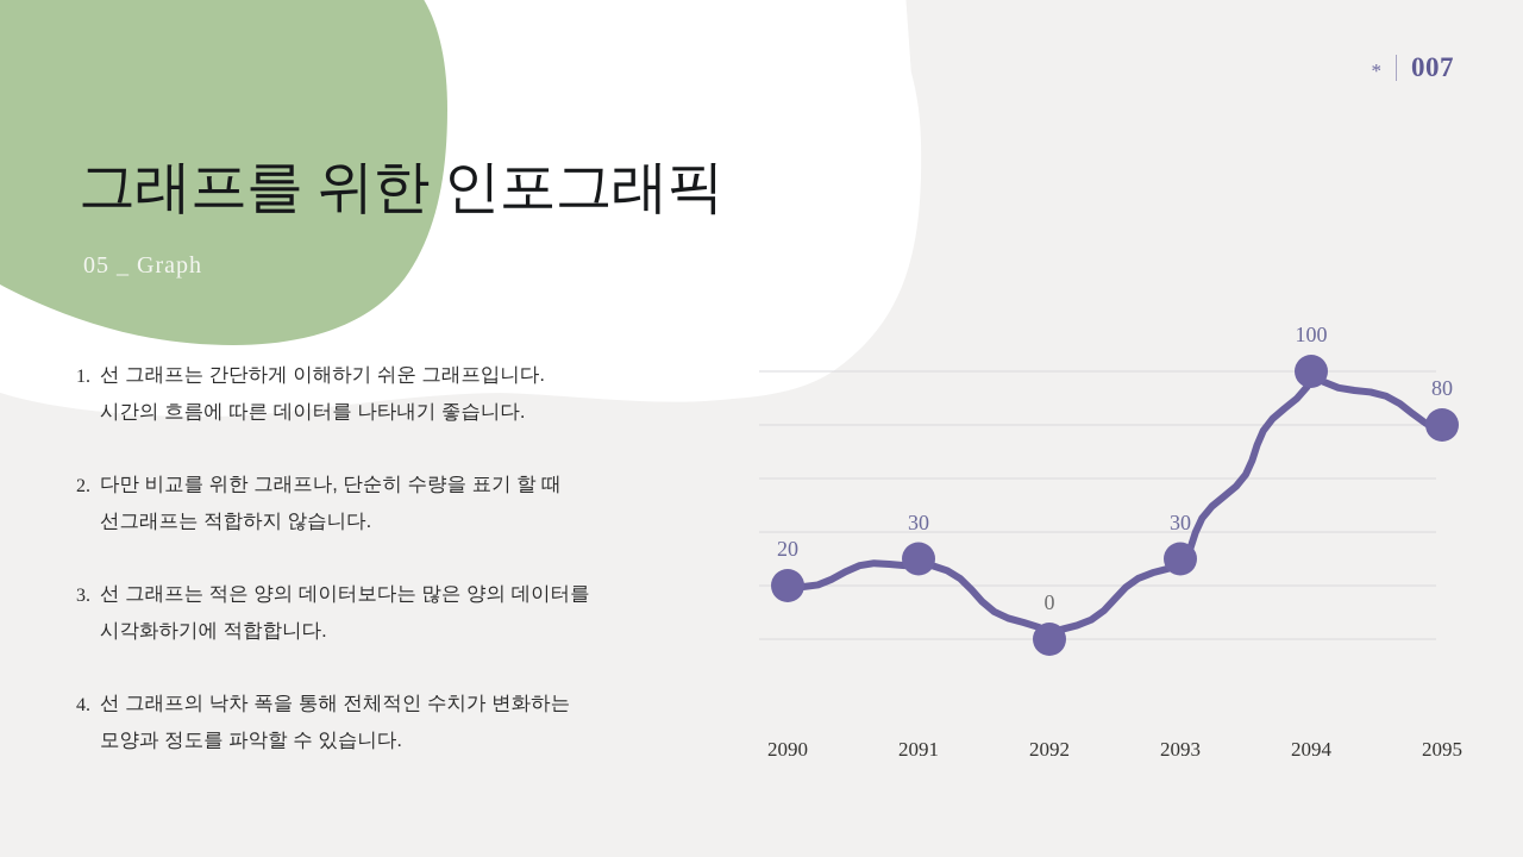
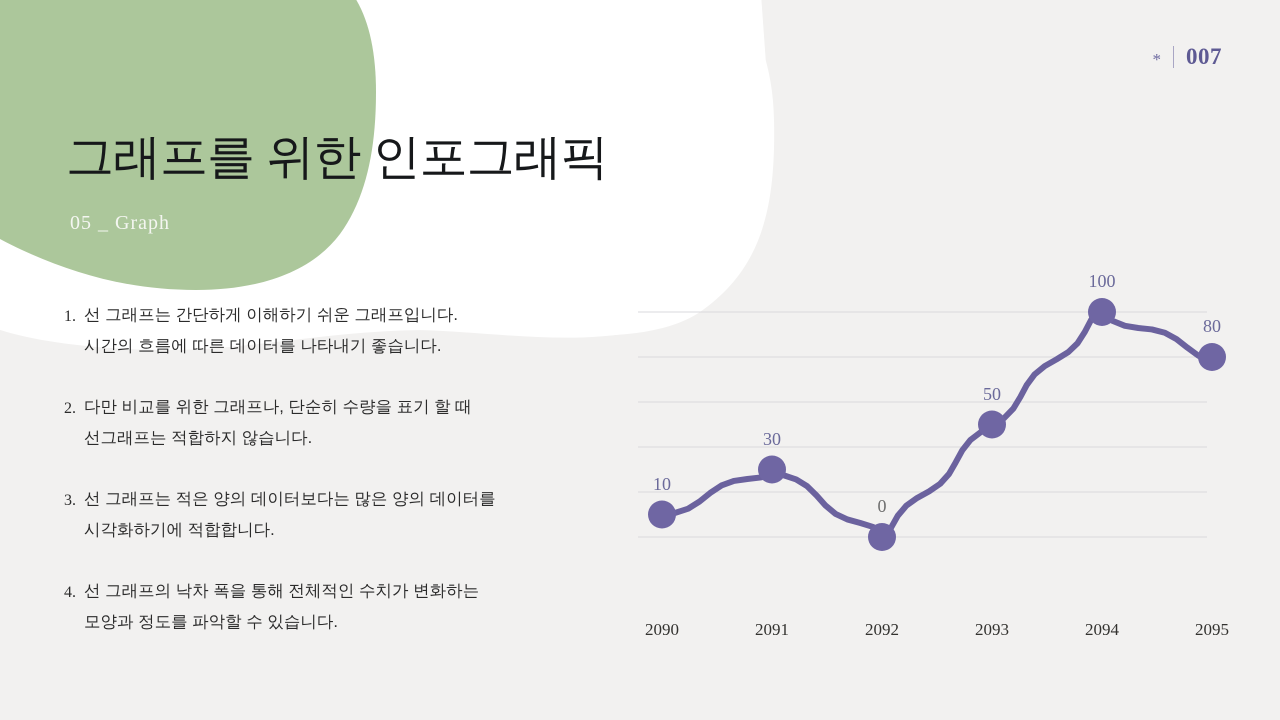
2090: 20 -> 10
2093: 30 -> 50
